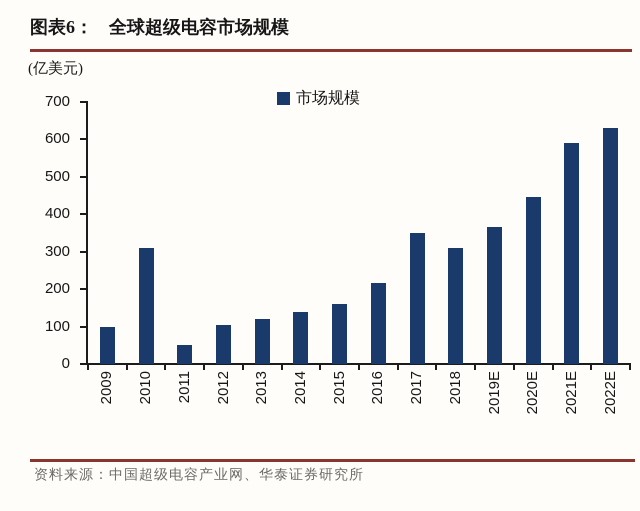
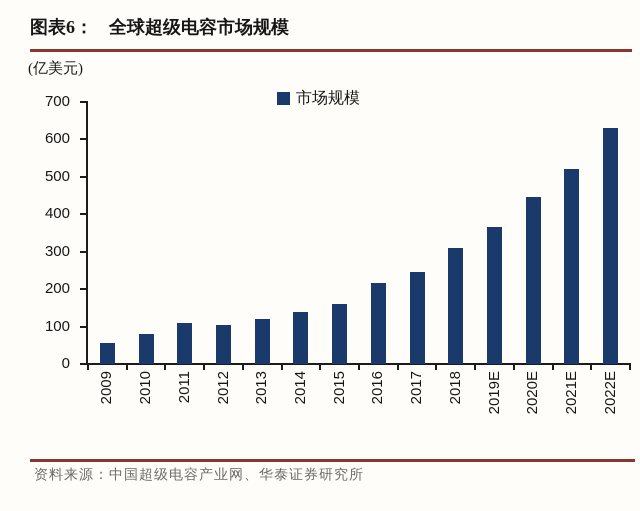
2009: 100 -> 60
2010: 310 -> 80
2011: 50 -> 110
2017: 350 -> 240
2021E: 590 -> 520
